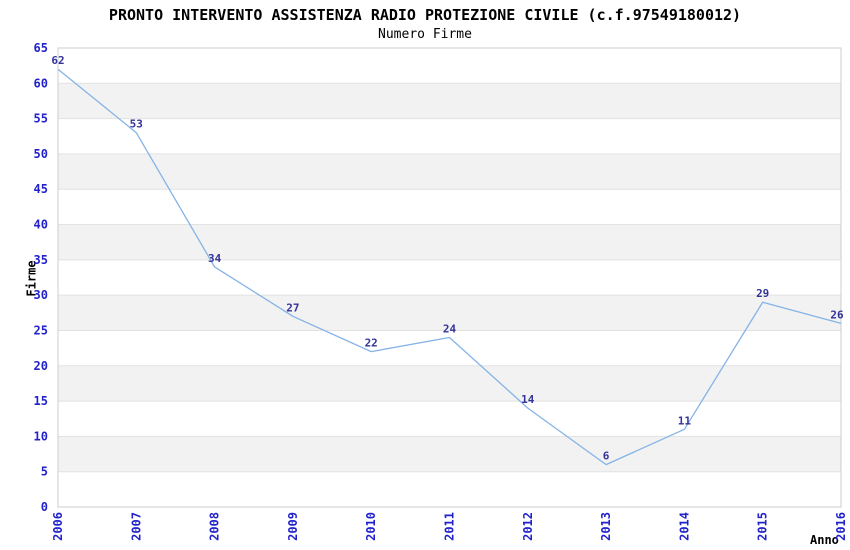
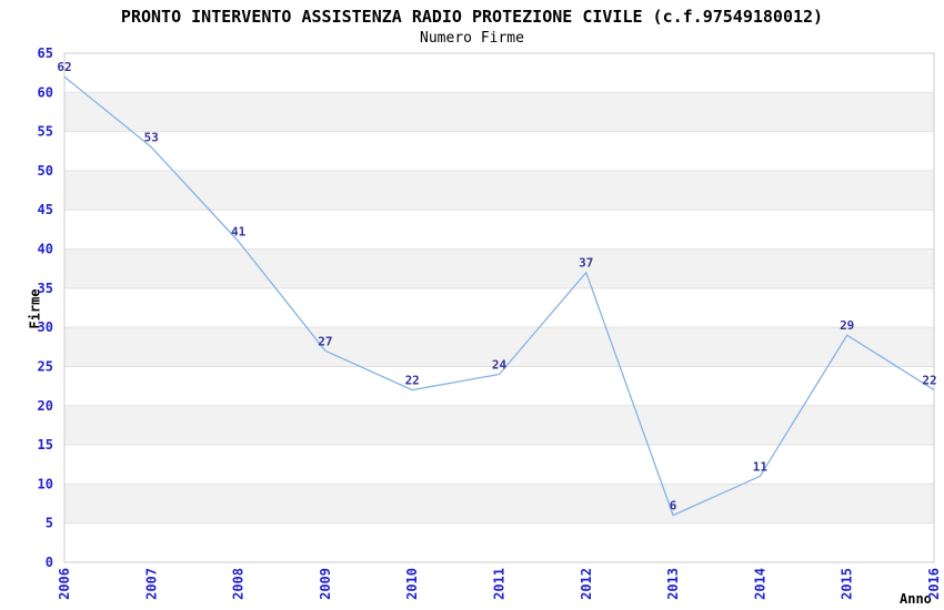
2008: 34 -> 41
2012: 14 -> 37
2016: 26 -> 22
